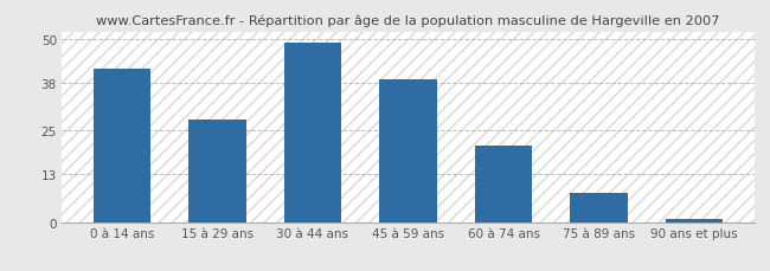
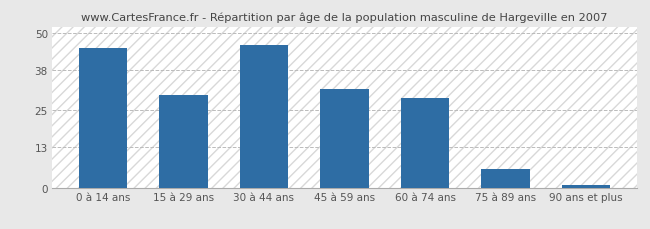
0 à 14 ans: 42 -> 45
15 à 29 ans: 28 -> 30
30 à 44 ans: 49 -> 46
45 à 59 ans: 39 -> 32
60 à 74 ans: 21 -> 29
75 à 89 ans: 8 -> 6
